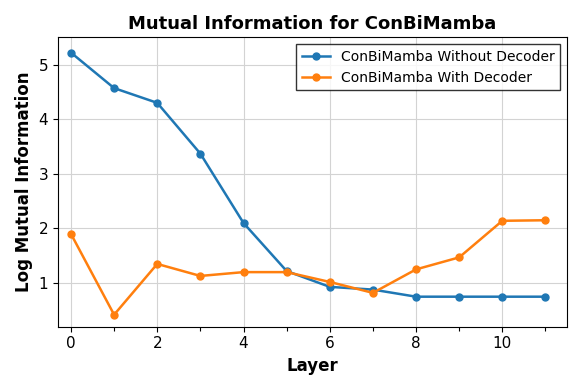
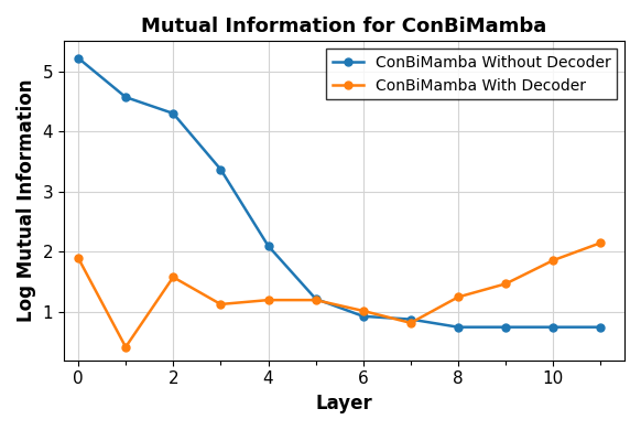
ConBiMamba With Decoder/2: 1.35 -> 1.58
ConBiMamba With Decoder/10: 2.14 -> 1.86
